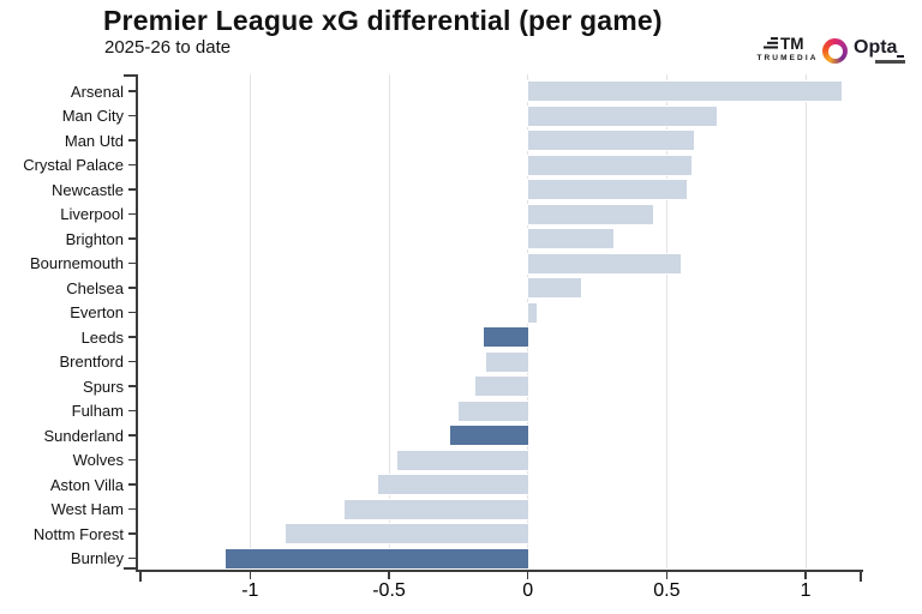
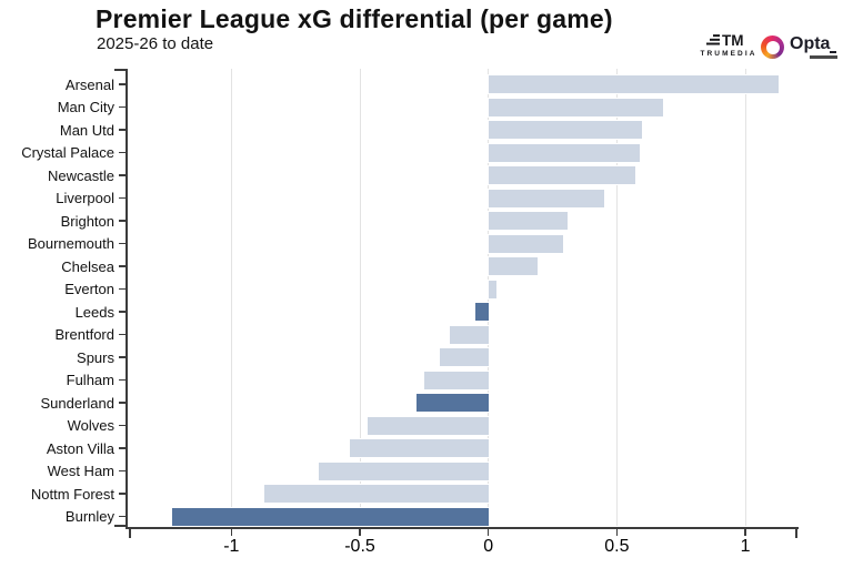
Bournemouth: 0.55 -> 0.29
Leeds: -0.16 -> -0.05
Burnley: -1.09 -> -1.23
